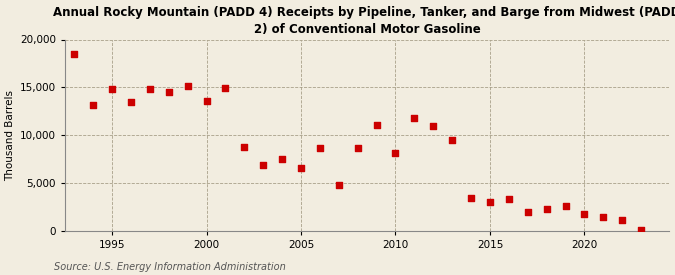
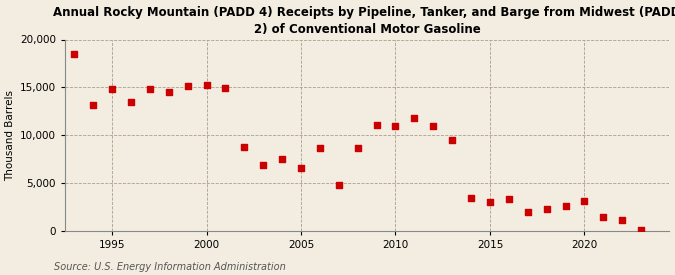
2000: 13,600 -> 15,300
2010: 8,200 -> 11,000
2020: 1,800 -> 3,100
